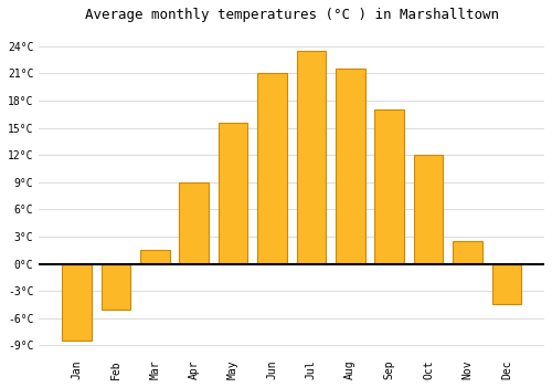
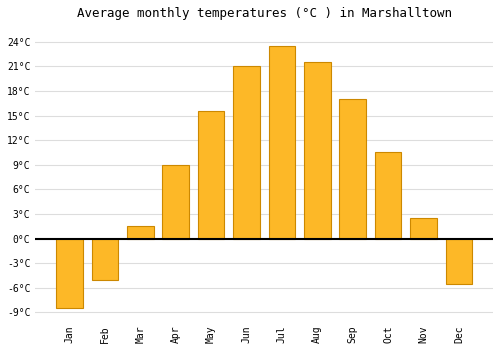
Oct: 12.0°C -> 10.5°C
Dec: -4.4°C -> -5.5°C
